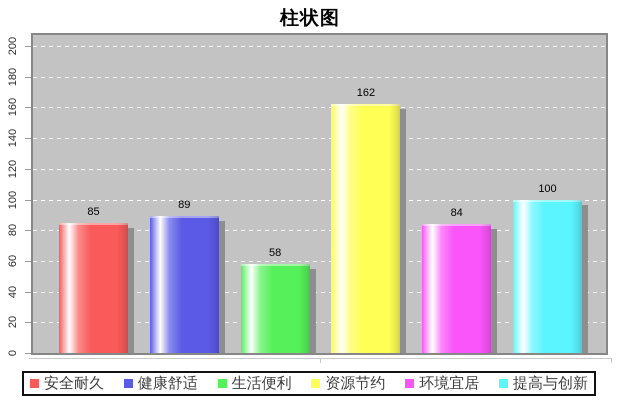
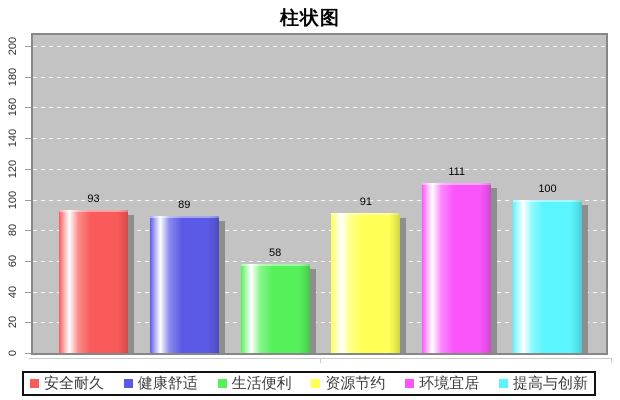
安全耐久: 85 -> 93
资源节约: 162 -> 91
环境宜居: 84 -> 111
